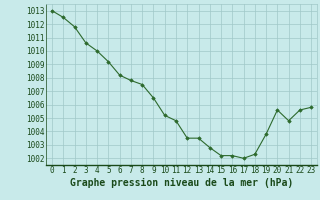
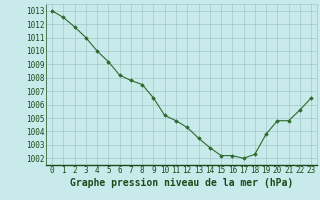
3: 1010.6 -> 1011.0
12: 1003.5 -> 1004.3
20: 1005.6 -> 1004.8
23: 1005.8 -> 1006.5
